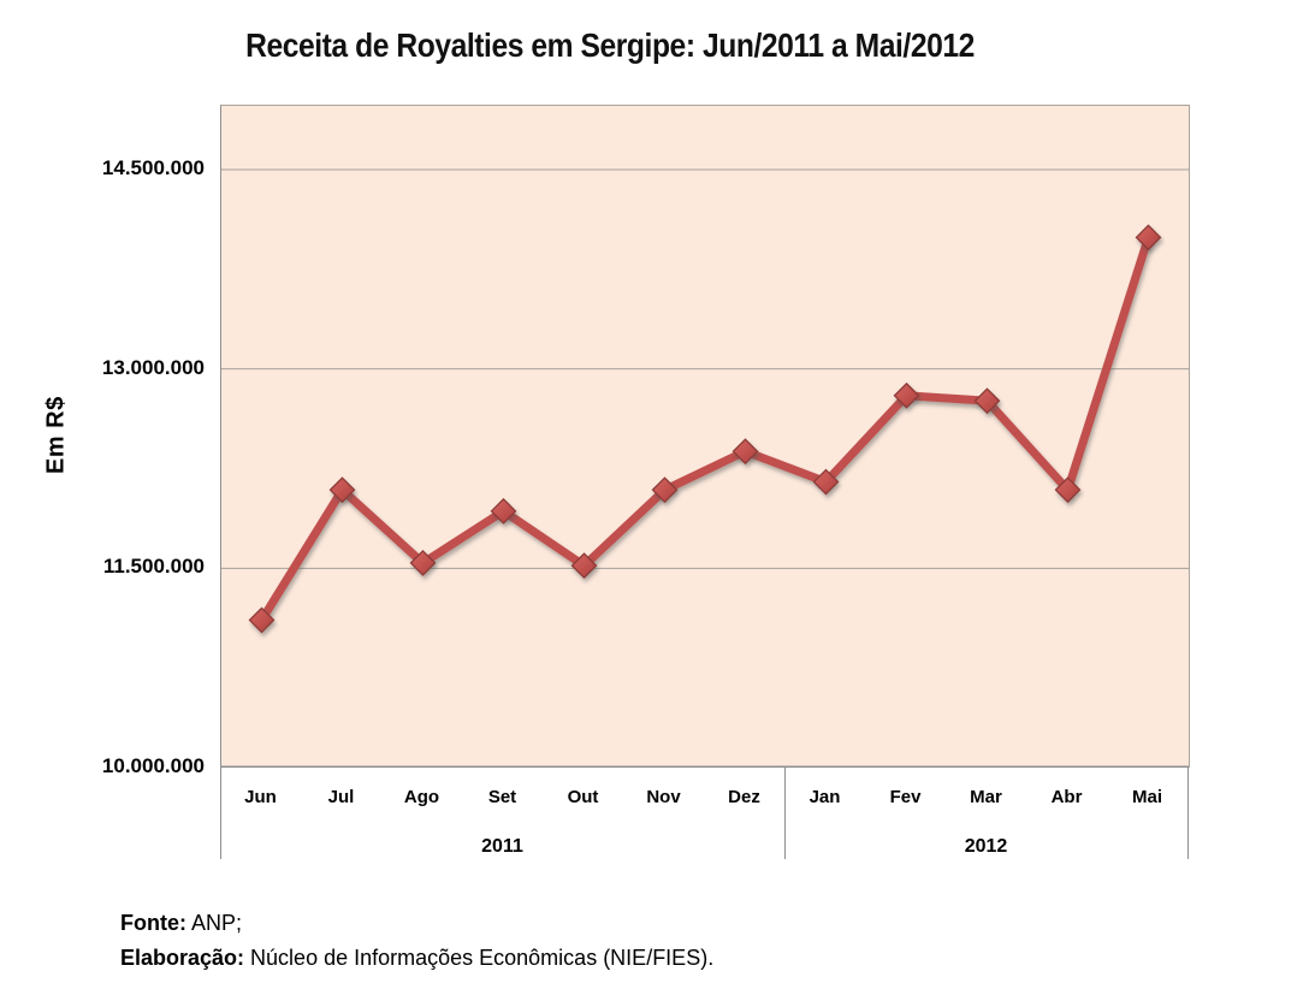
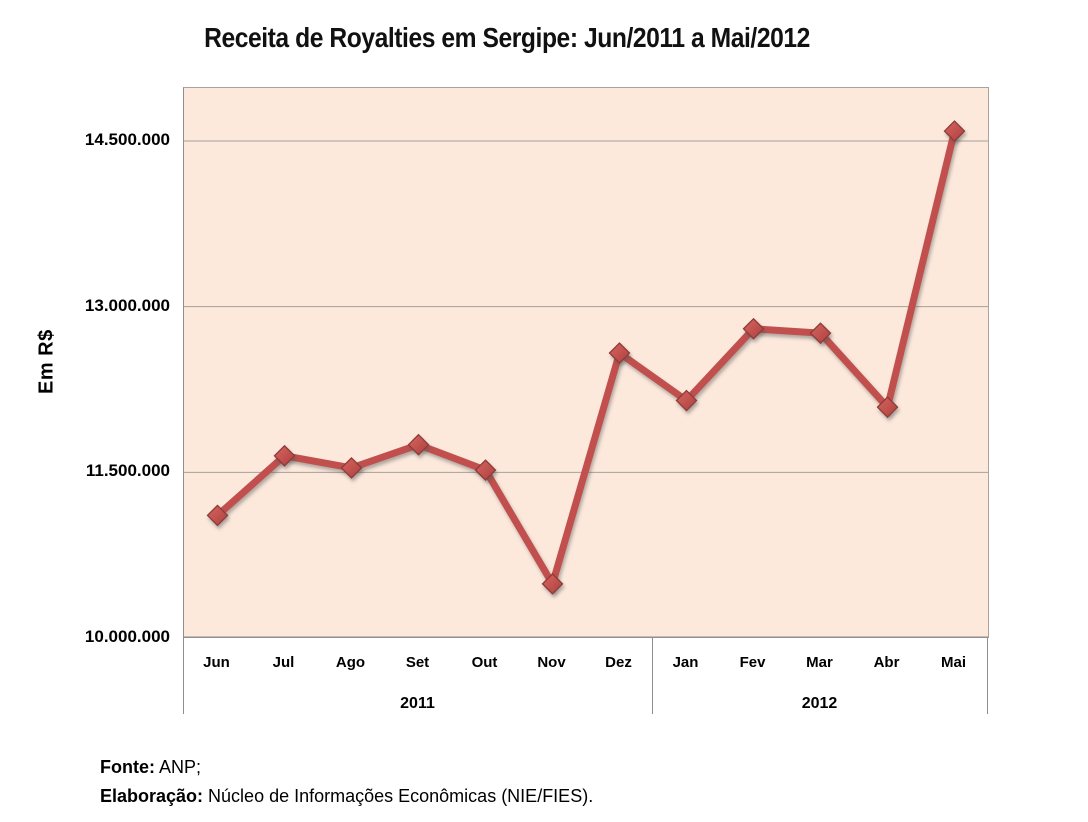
Jul: 12090000 -> 11650000
Set: 11930000 -> 11750000
Nov: 12090000 -> 10490000
Dez: 12380000 -> 12580000
Mai: 13990000 -> 14590000
